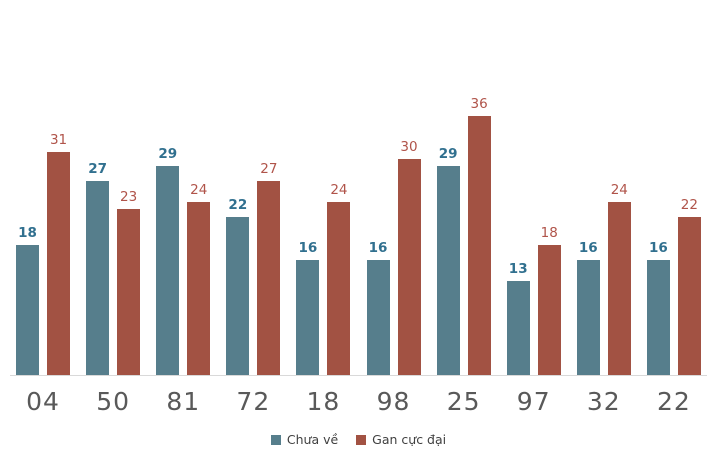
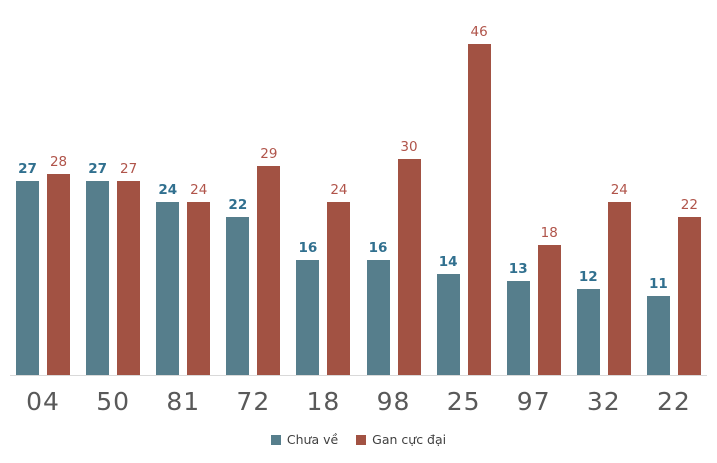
Chưa về/04: 18 -> 27
Gan cực đại/04: 31 -> 28
Gan cực đại/50: 23 -> 27
Chưa về/81: 29 -> 24
Gan cực đại/72: 27 -> 29
Chưa về/25: 29 -> 14
Gan cực đại/25: 36 -> 46
Chưa về/32: 16 -> 12
Chưa về/22: 16 -> 11
